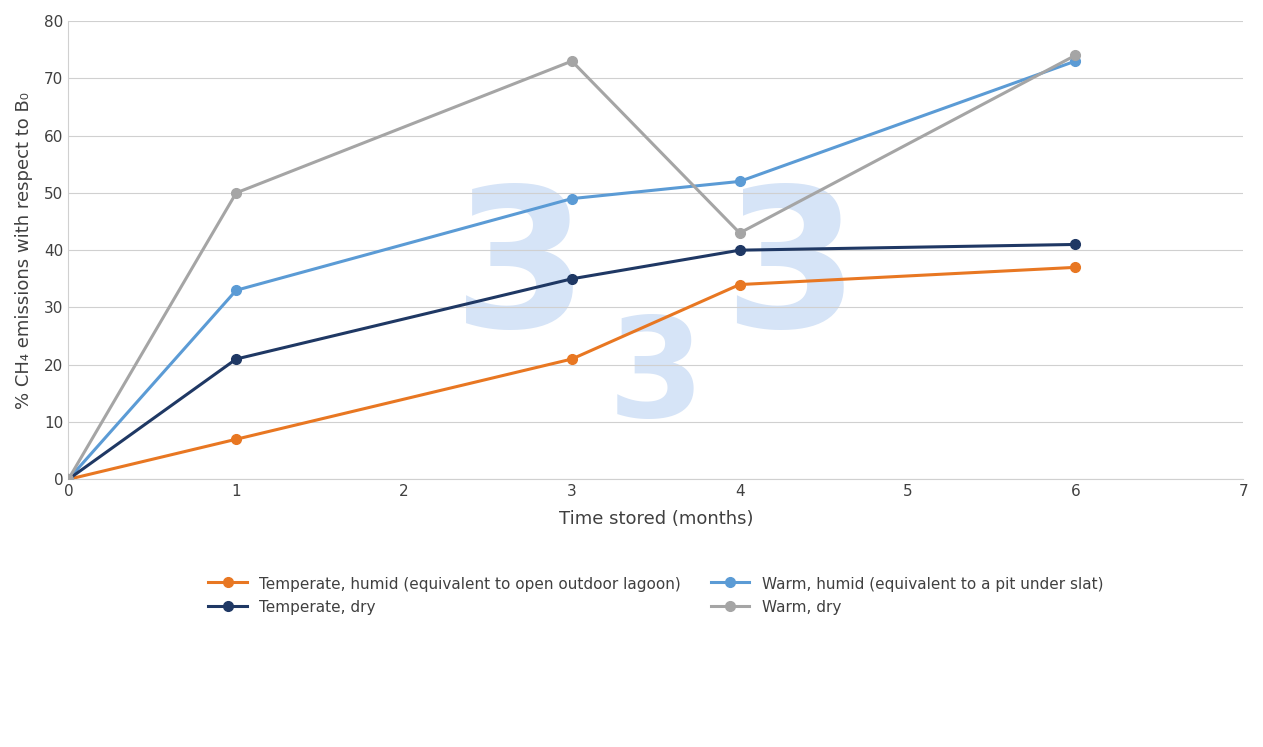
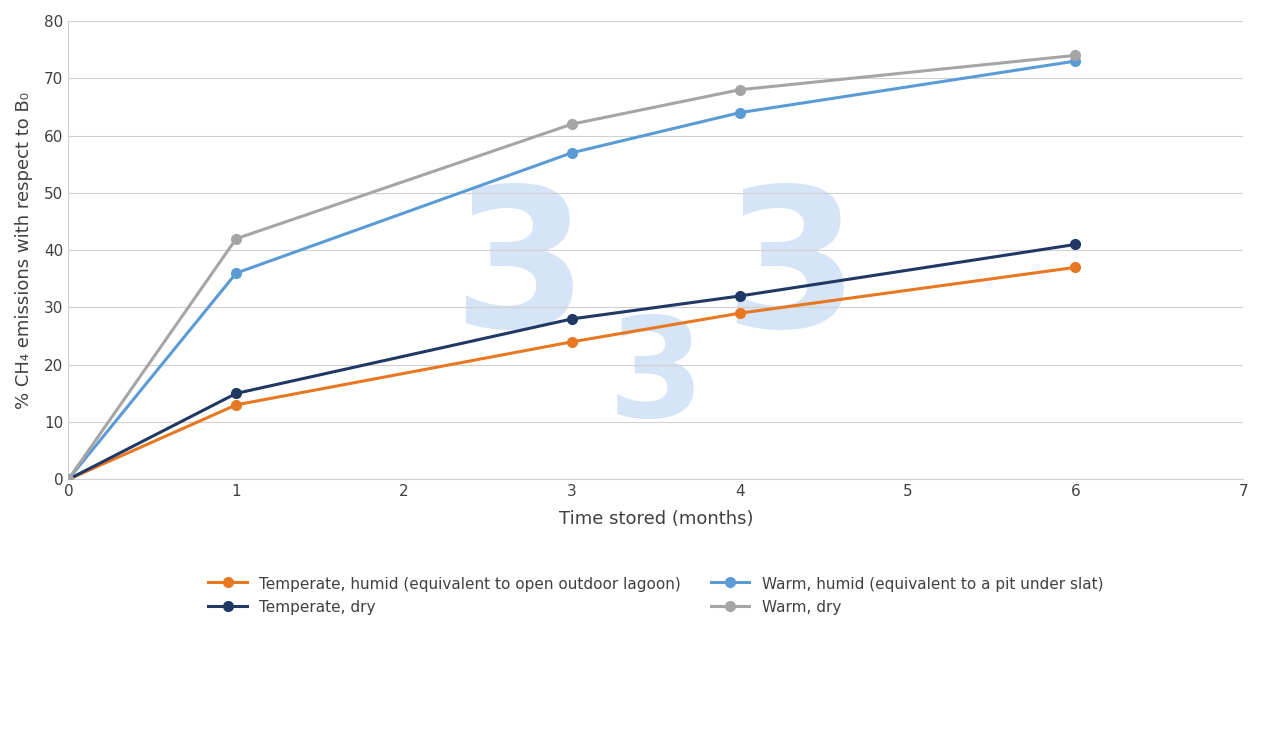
Temperate, humid (equivalent to open outdoor lagoon)/1: 7 -> 13
Warm, humid (equivalent to a pit under slat)/1: 33 -> 36
Temperate, dry/1: 21 -> 15
Warm, dry/1: 50 -> 42
Temperate, humid (equivalent to open outdoor lagoon)/3: 21 -> 24
Warm, humid (equivalent to a pit under slat)/3: 49 -> 57
Temperate, dry/3: 35 -> 28
Warm, dry/3: 73 -> 62
Temperate, humid (equivalent to open outdoor lagoon)/4: 34 -> 29
Warm, humid (equivalent to a pit under slat)/4: 52 -> 64
Temperate, dry/4: 40 -> 32
Warm, dry/4: 43 -> 68
